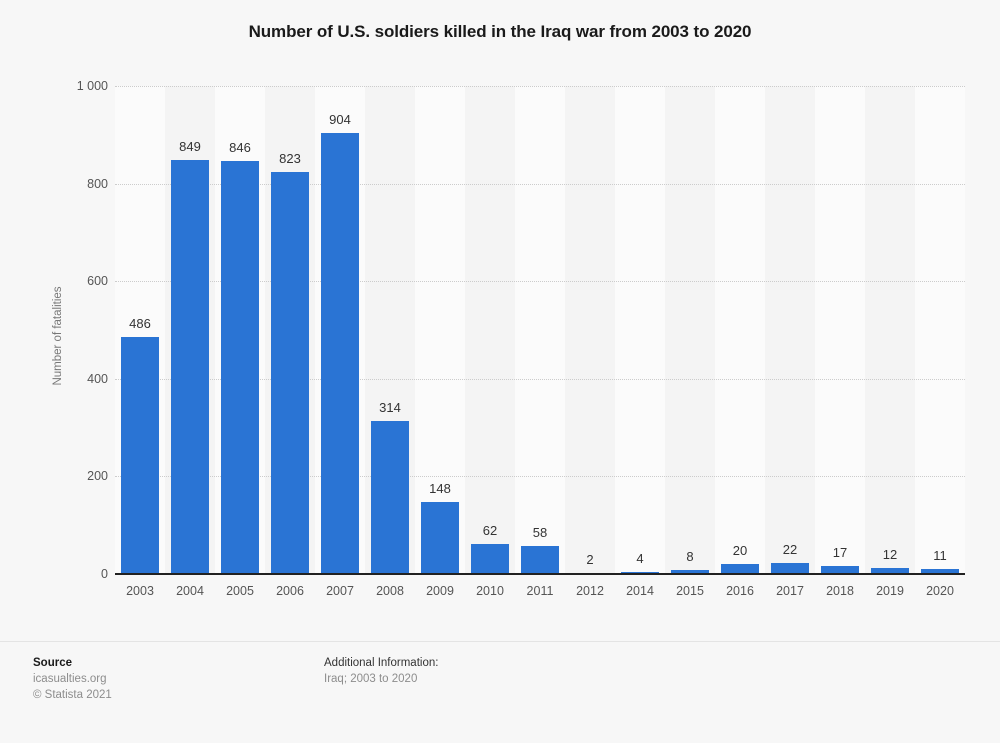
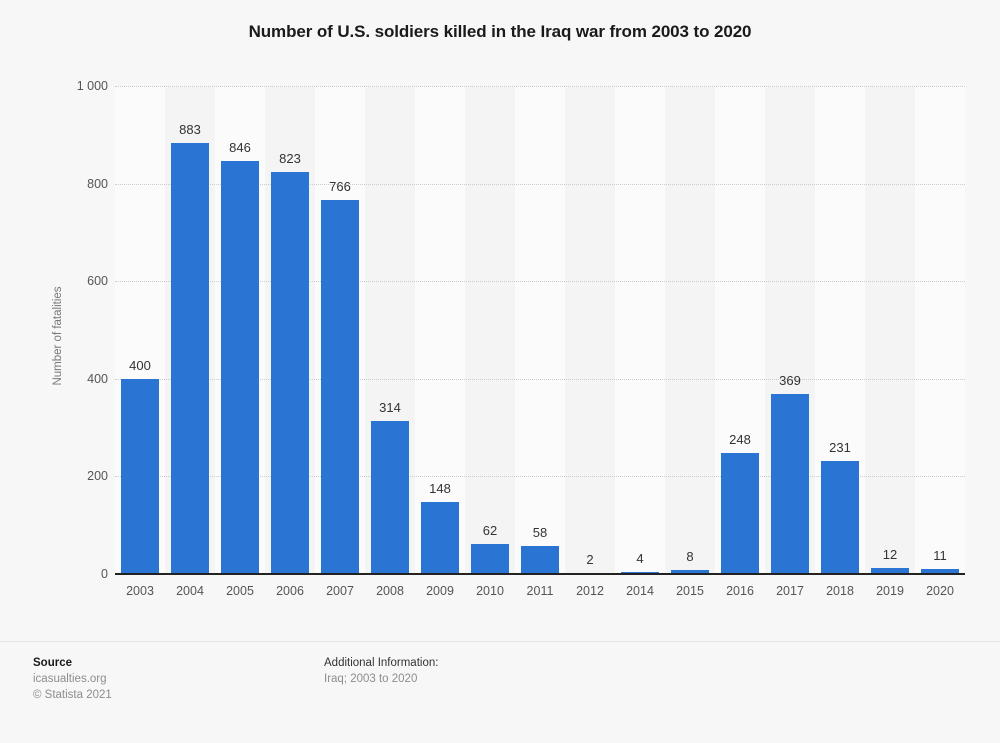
2003: 486 -> 400
2004: 849 -> 883
2007: 904 -> 766
2016: 20 -> 248
2017: 22 -> 369
2018: 17 -> 231
